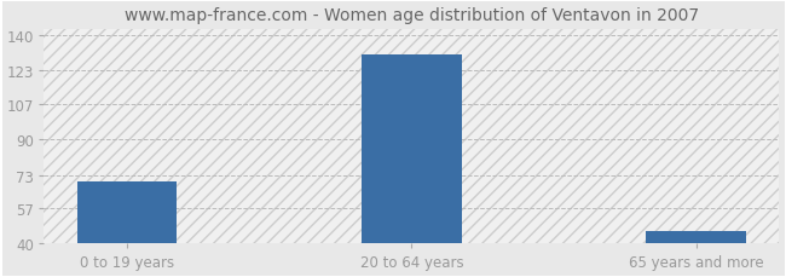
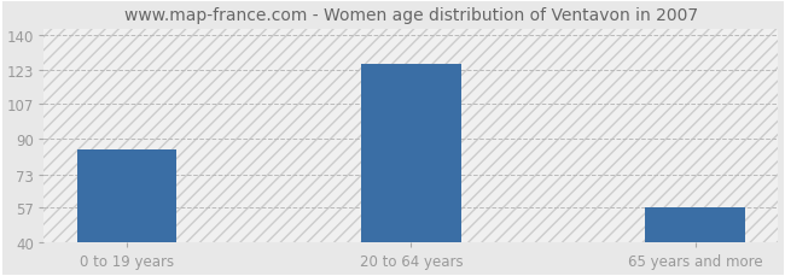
0 to 19 years: 70 -> 85
20 to 64 years: 131 -> 126
65 years and more: 46 -> 57
